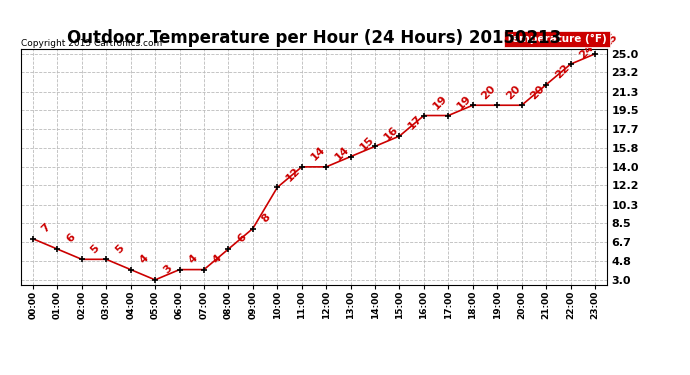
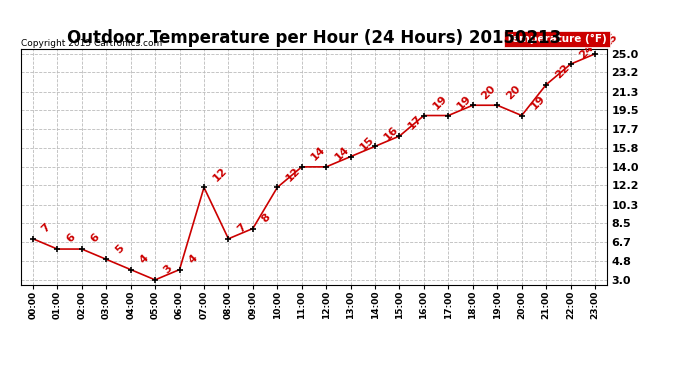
02:00: 5 -> 6
07:00: 4 -> 12
08:00: 6 -> 7
20:00: 20 -> 19
